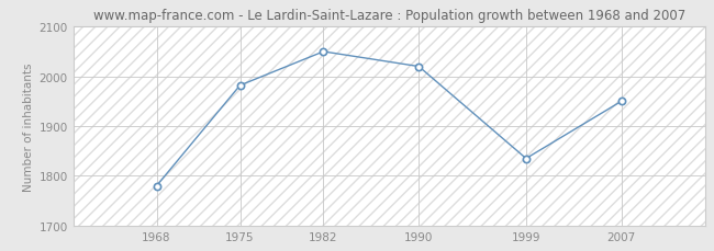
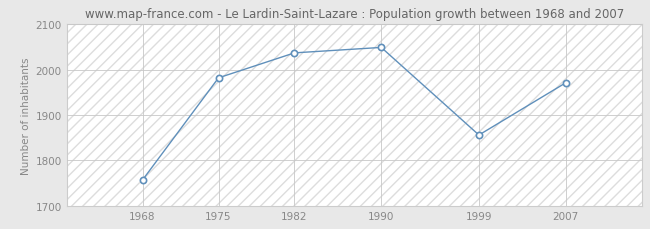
1968: 1780 -> 1757
1982: 2050 -> 2037
1990: 2020 -> 2049
1999: 1835 -> 1856
2007: 1950 -> 1971
